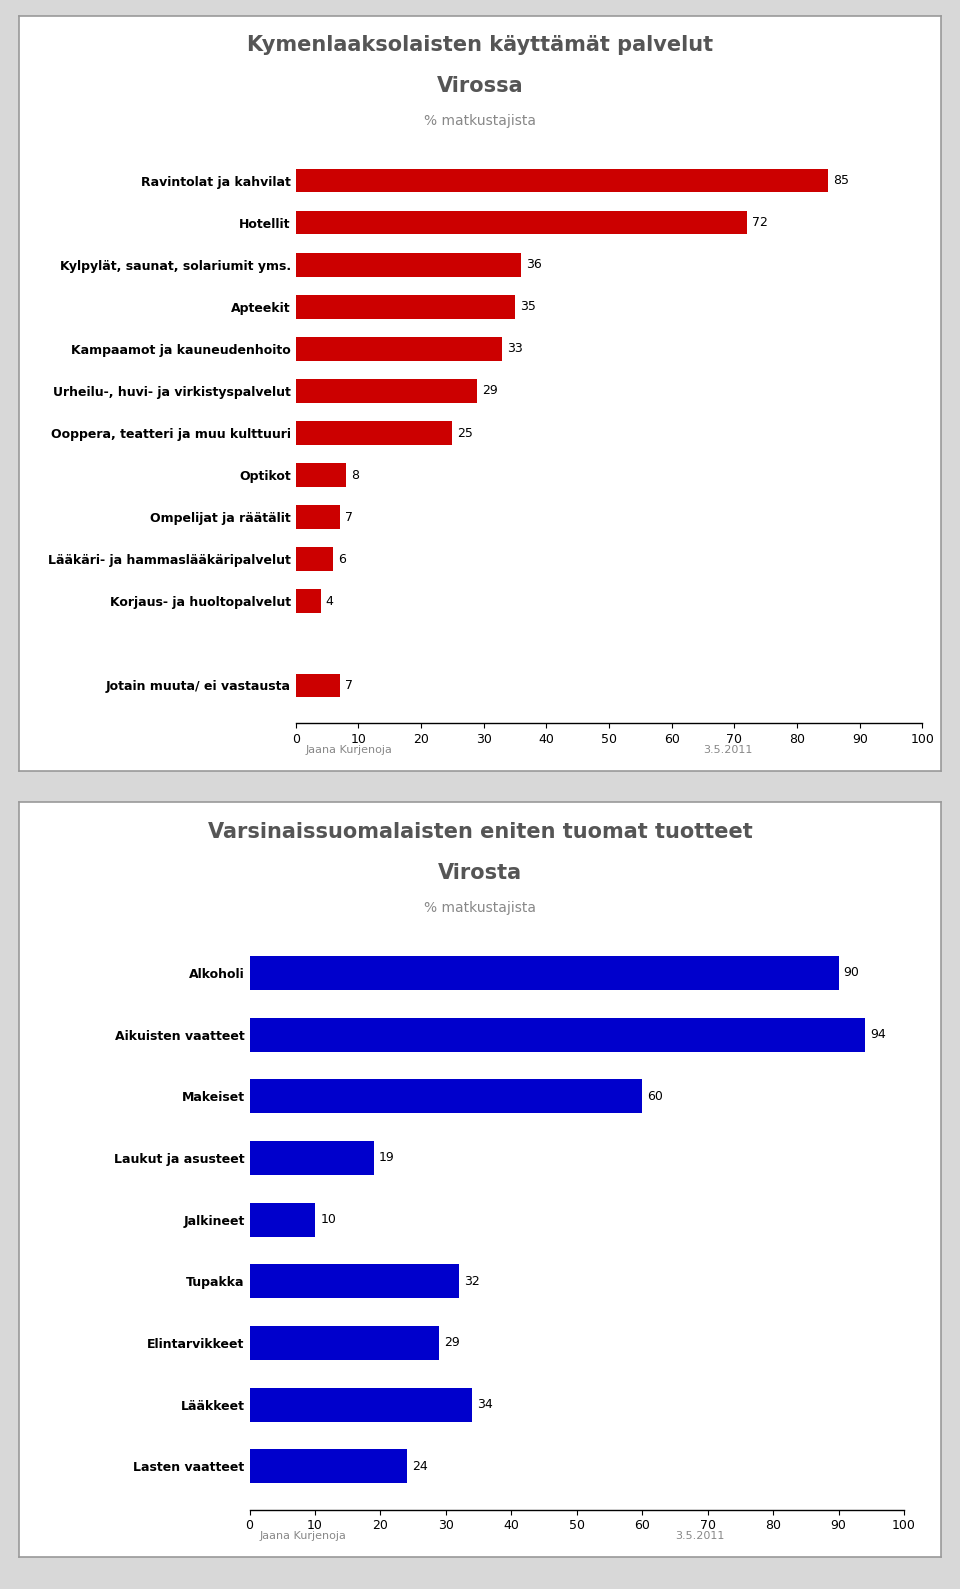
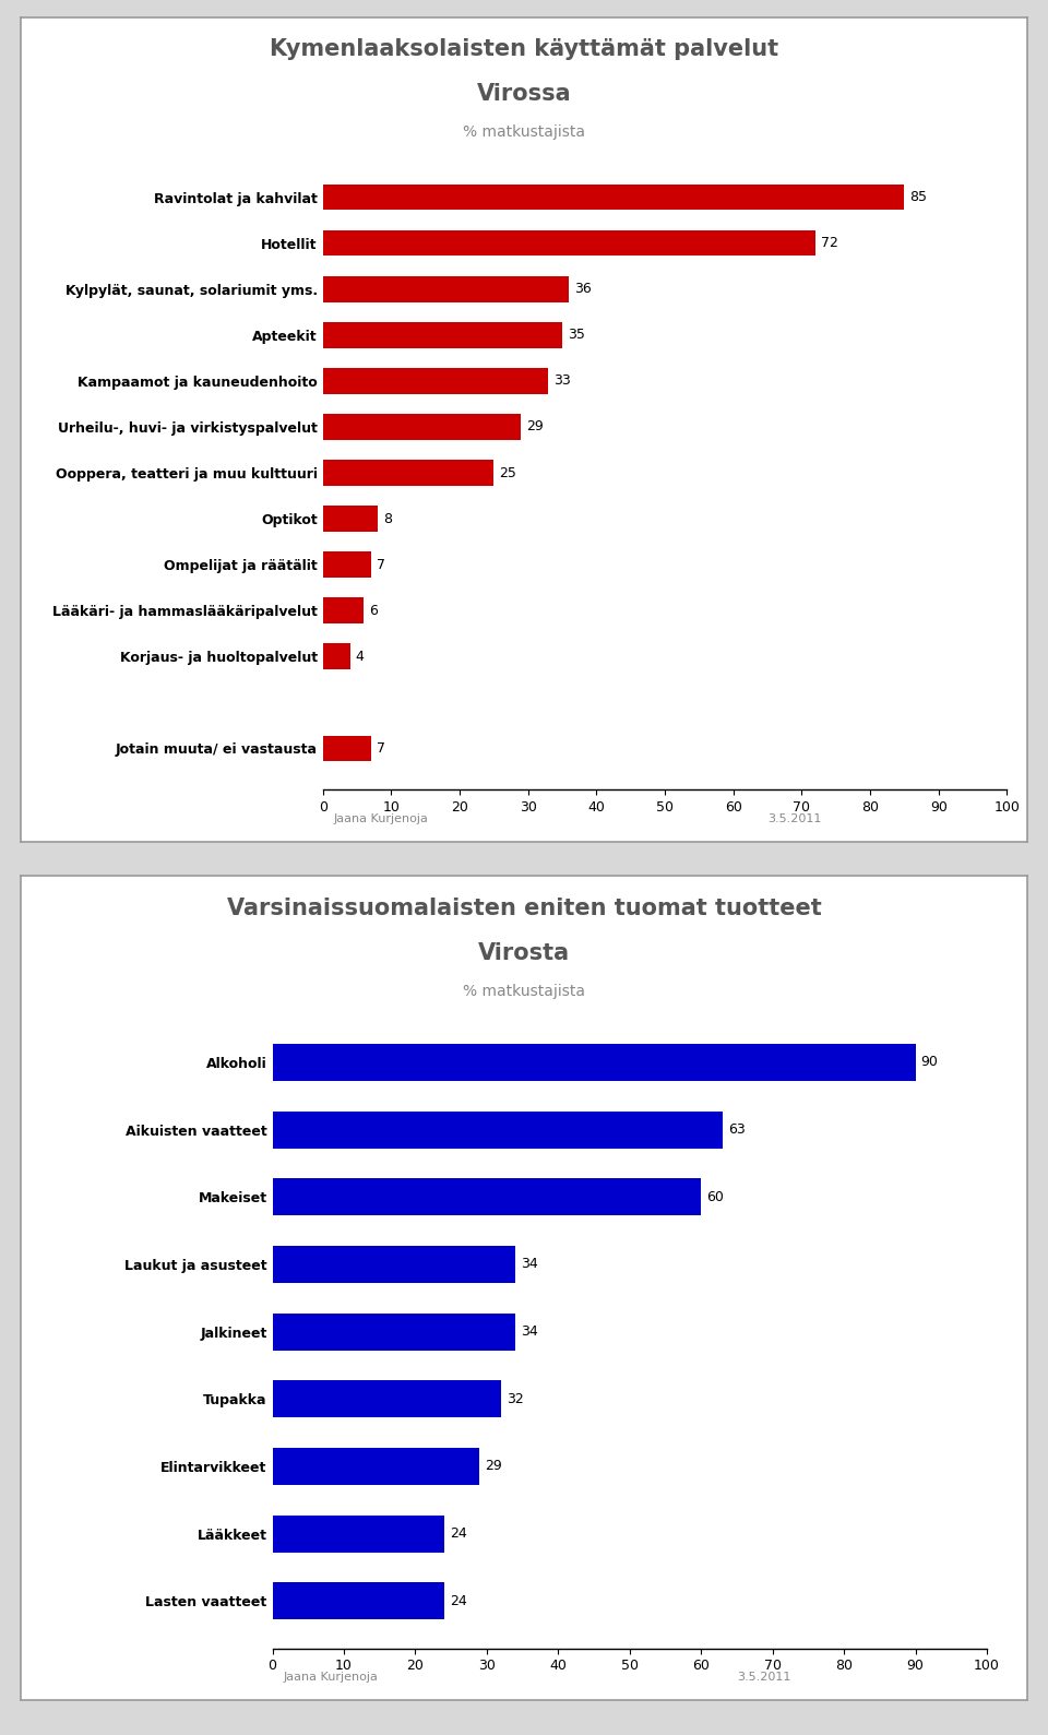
Aikuisten vaatteet: 94 -> 63
Laukut ja asusteet: 19 -> 34
Jalkineet: 10 -> 34
Lääkkeet: 34 -> 24
